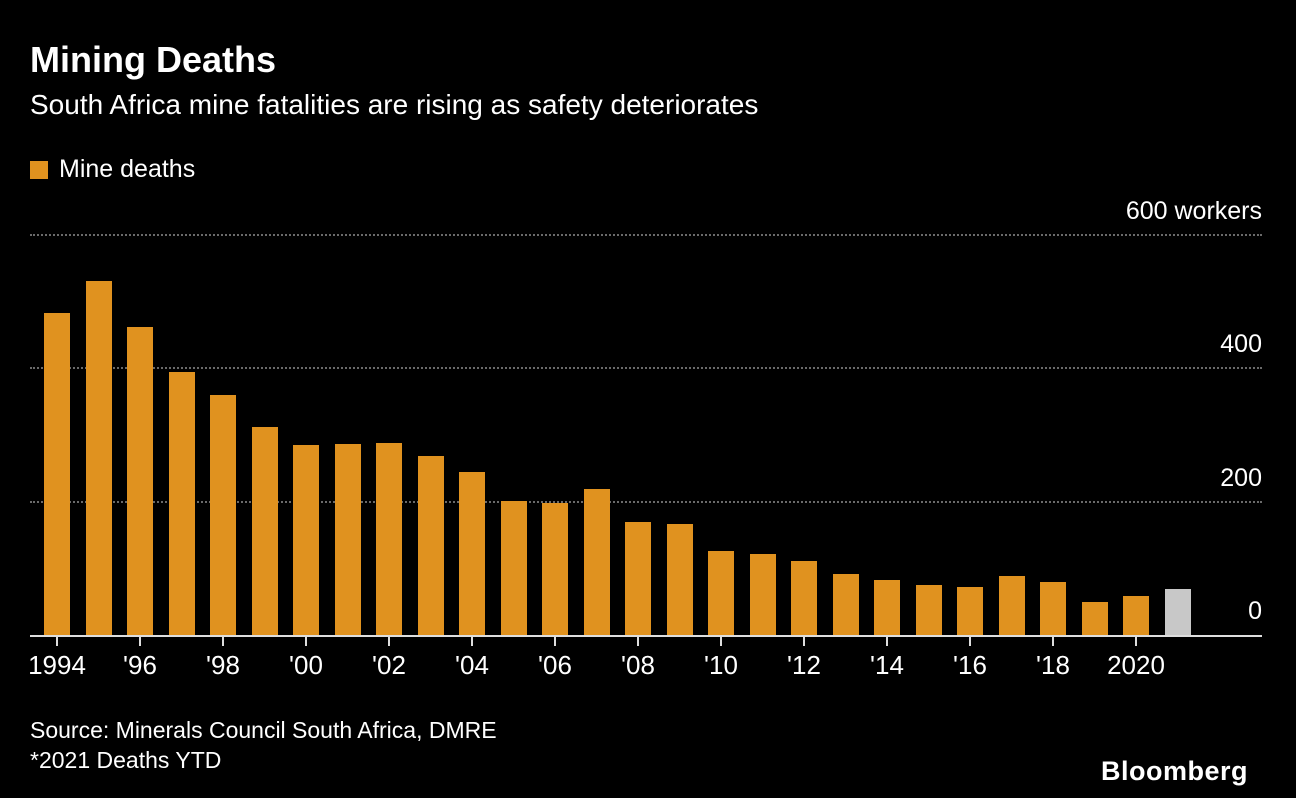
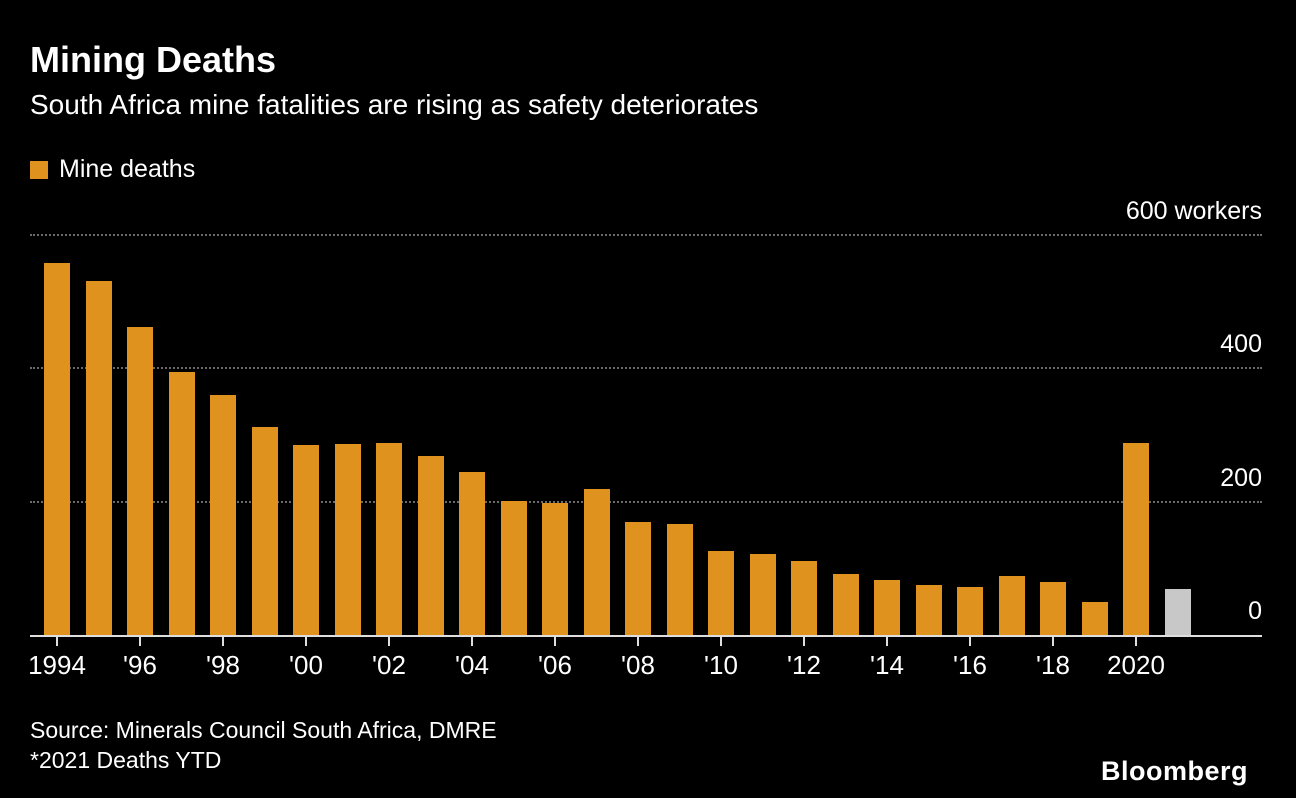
1994: 480 -> 560
2020: 60 -> 290
